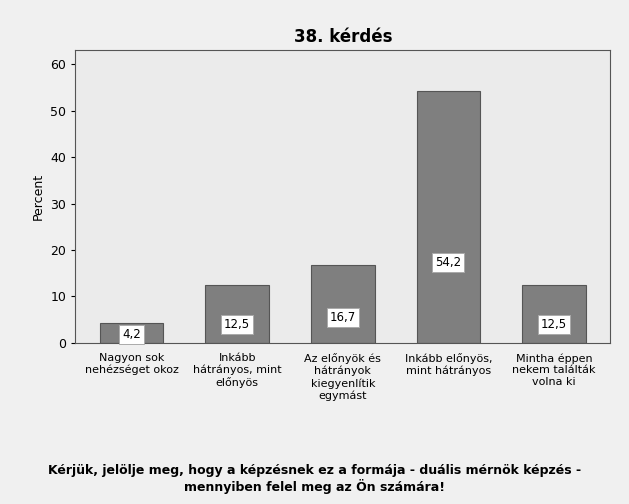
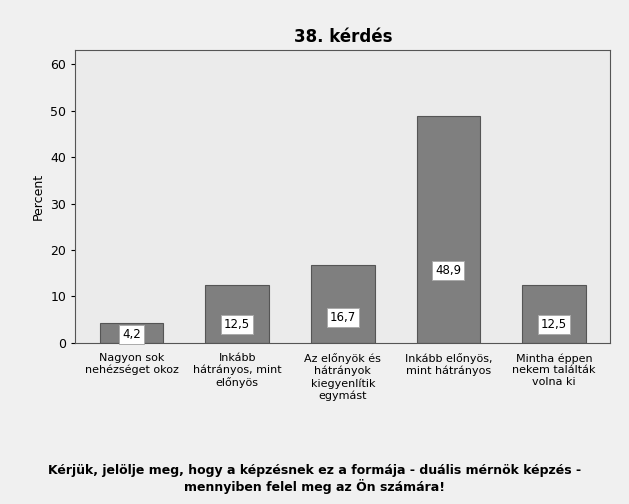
Inkább előnyös, mint hátrányos: 54,2 -> 48,9
